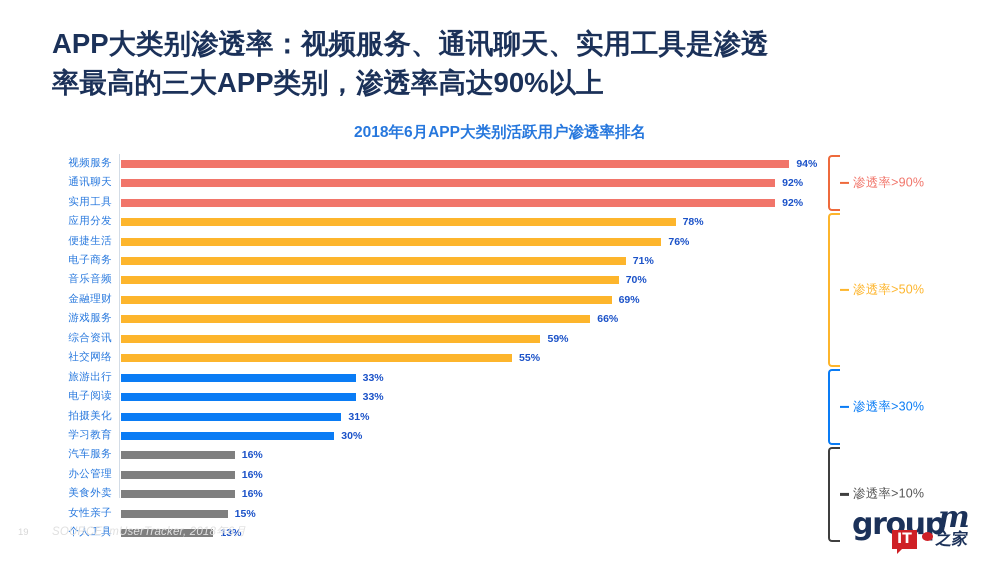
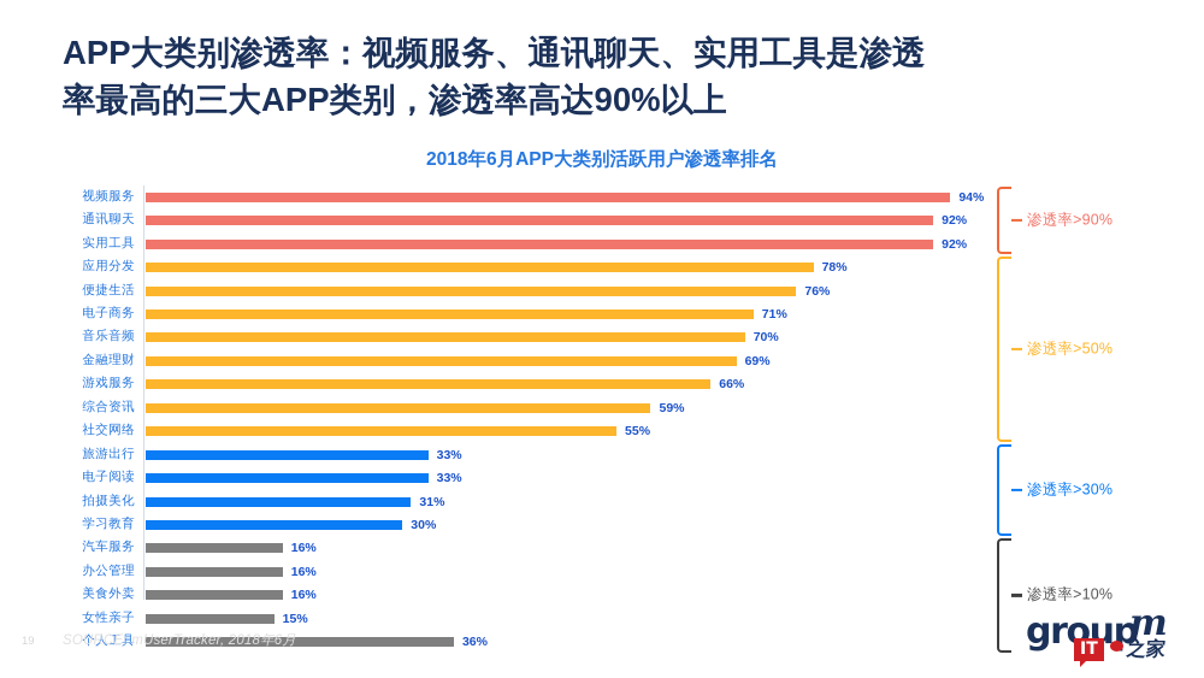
个人工具: 13% -> 36%
